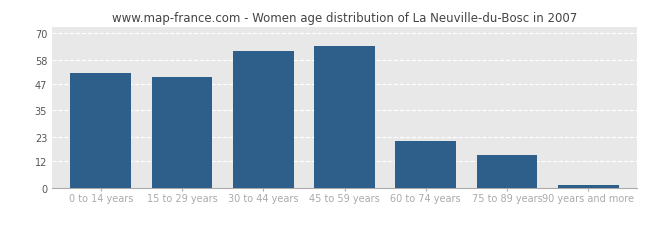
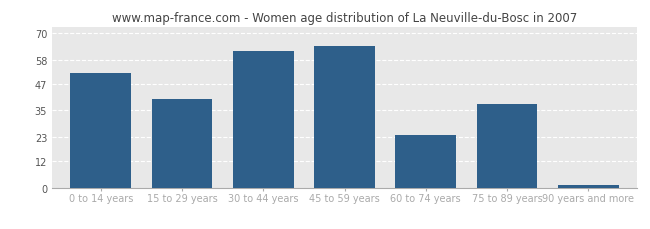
15 to 29 years: 50 -> 40
60 to 74 years: 21 -> 24
75 to 89 years: 15 -> 38
